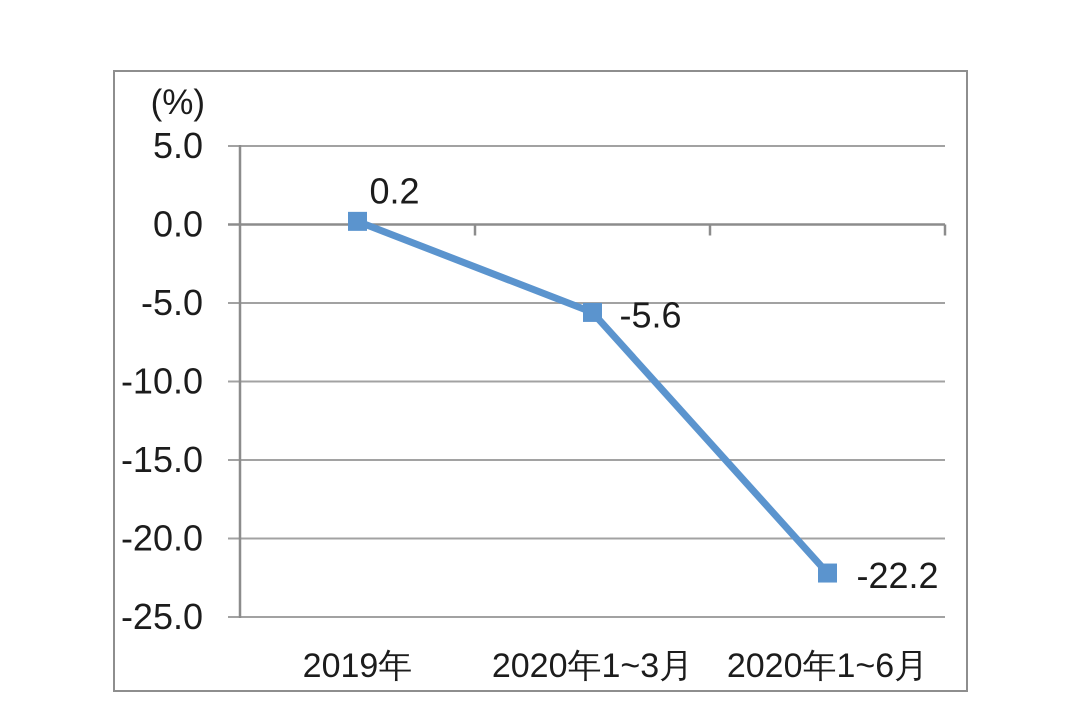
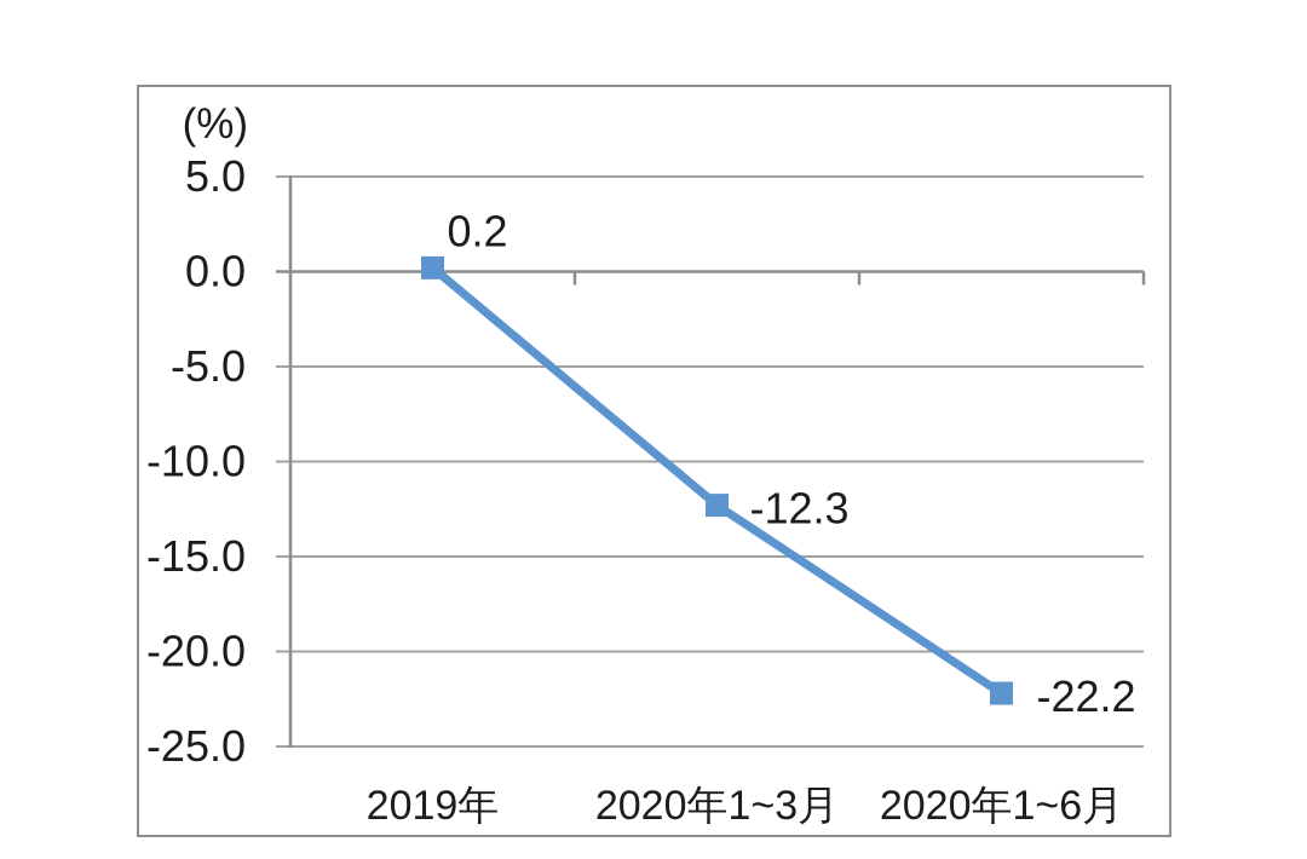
2020年1~3月: -5.6 -> -12.3
